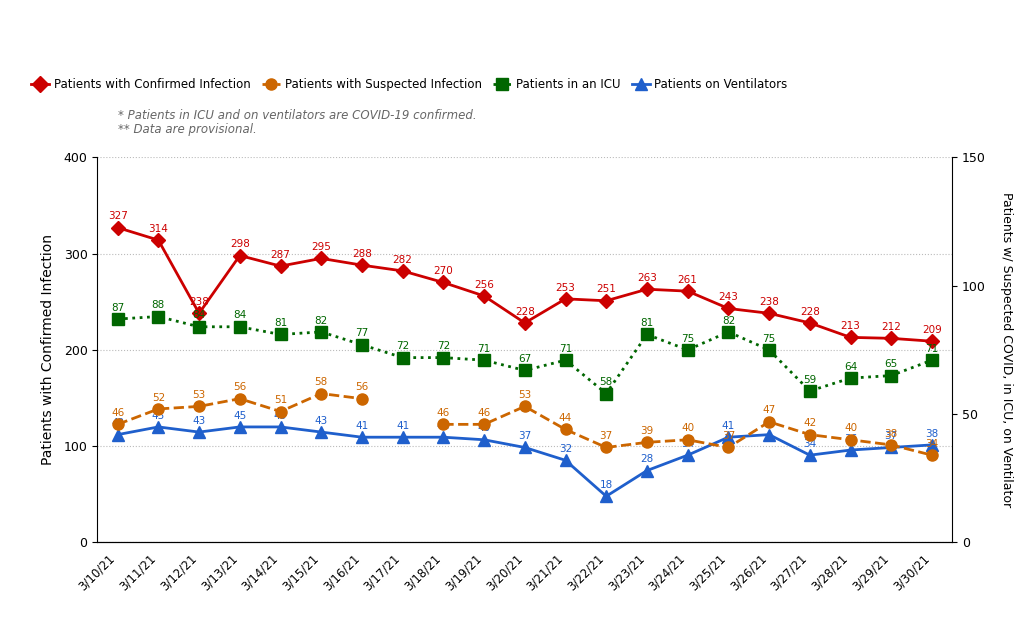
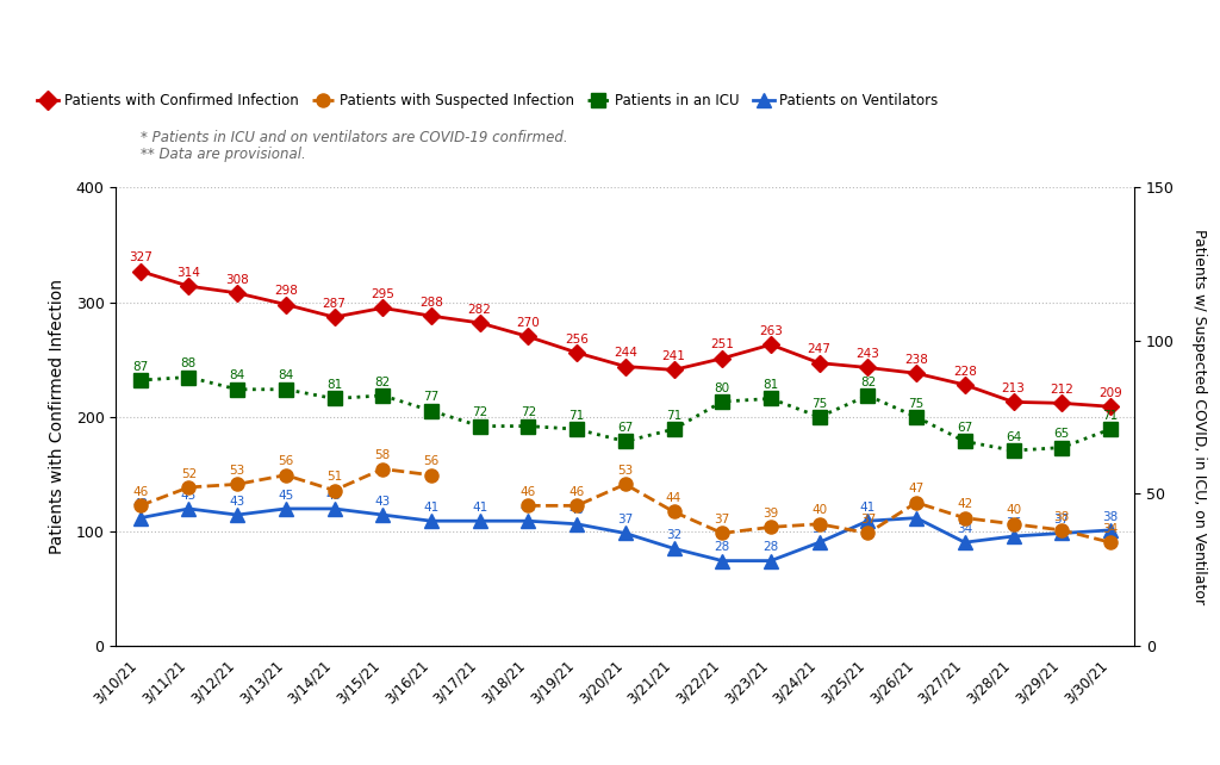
Patients with Confirmed Infection/3/12/21: 238 -> 308
Patients with Confirmed Infection/3/20/21: 228 -> 244
Patients with Confirmed Infection/3/21/21: 253 -> 241
Patients in an ICU/3/22/21: 58 -> 80
Patients on Ventilators/3/22/21: 18 -> 28
Patients with Confirmed Infection/3/24/21: 261 -> 247
Patients in an ICU/3/27/21: 59 -> 67
